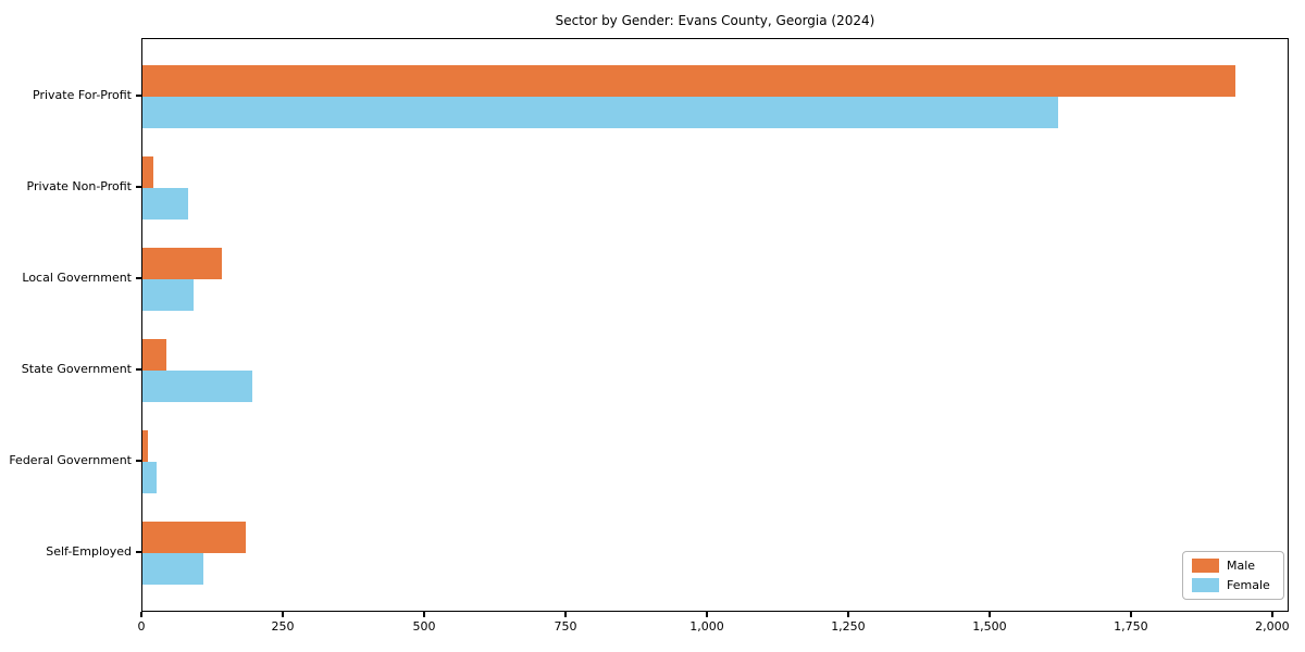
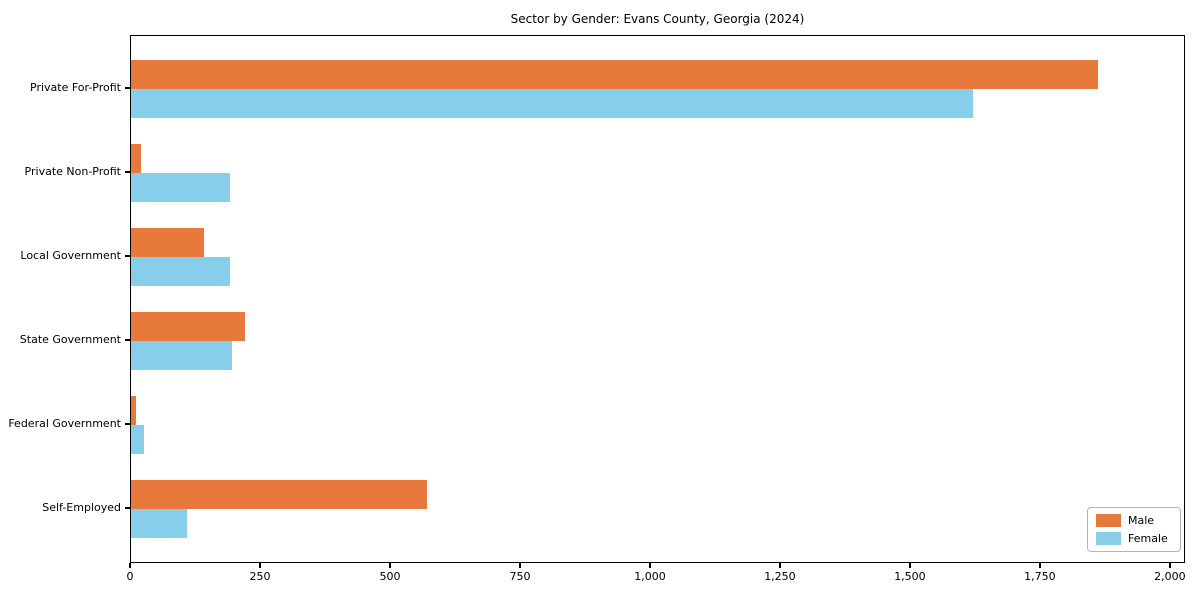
Male/Private For-Profit: 1930 -> 1860
Female/Private Non-Profit: 80 -> 190
Female/Local Government: 90 -> 190
Male/State Government: 40 -> 220
Male/Self-Employed: 180 -> 570
